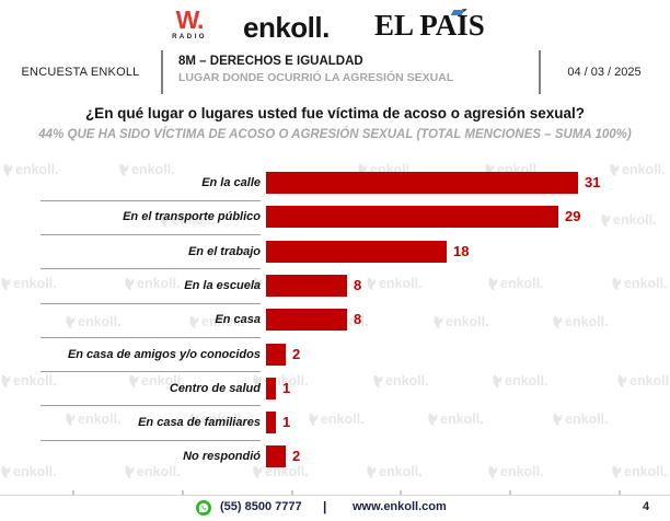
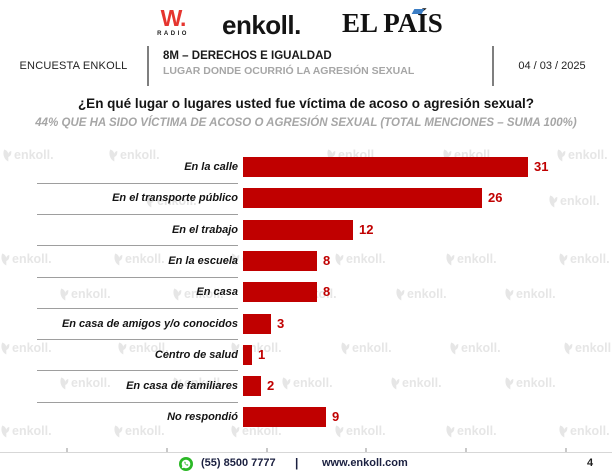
En el transporte público: 29 -> 26
En el trabajo: 18 -> 12
En casa de amigos y/o conocidos: 2 -> 3
En casa de familiares: 1 -> 2
No respondió: 2 -> 9
